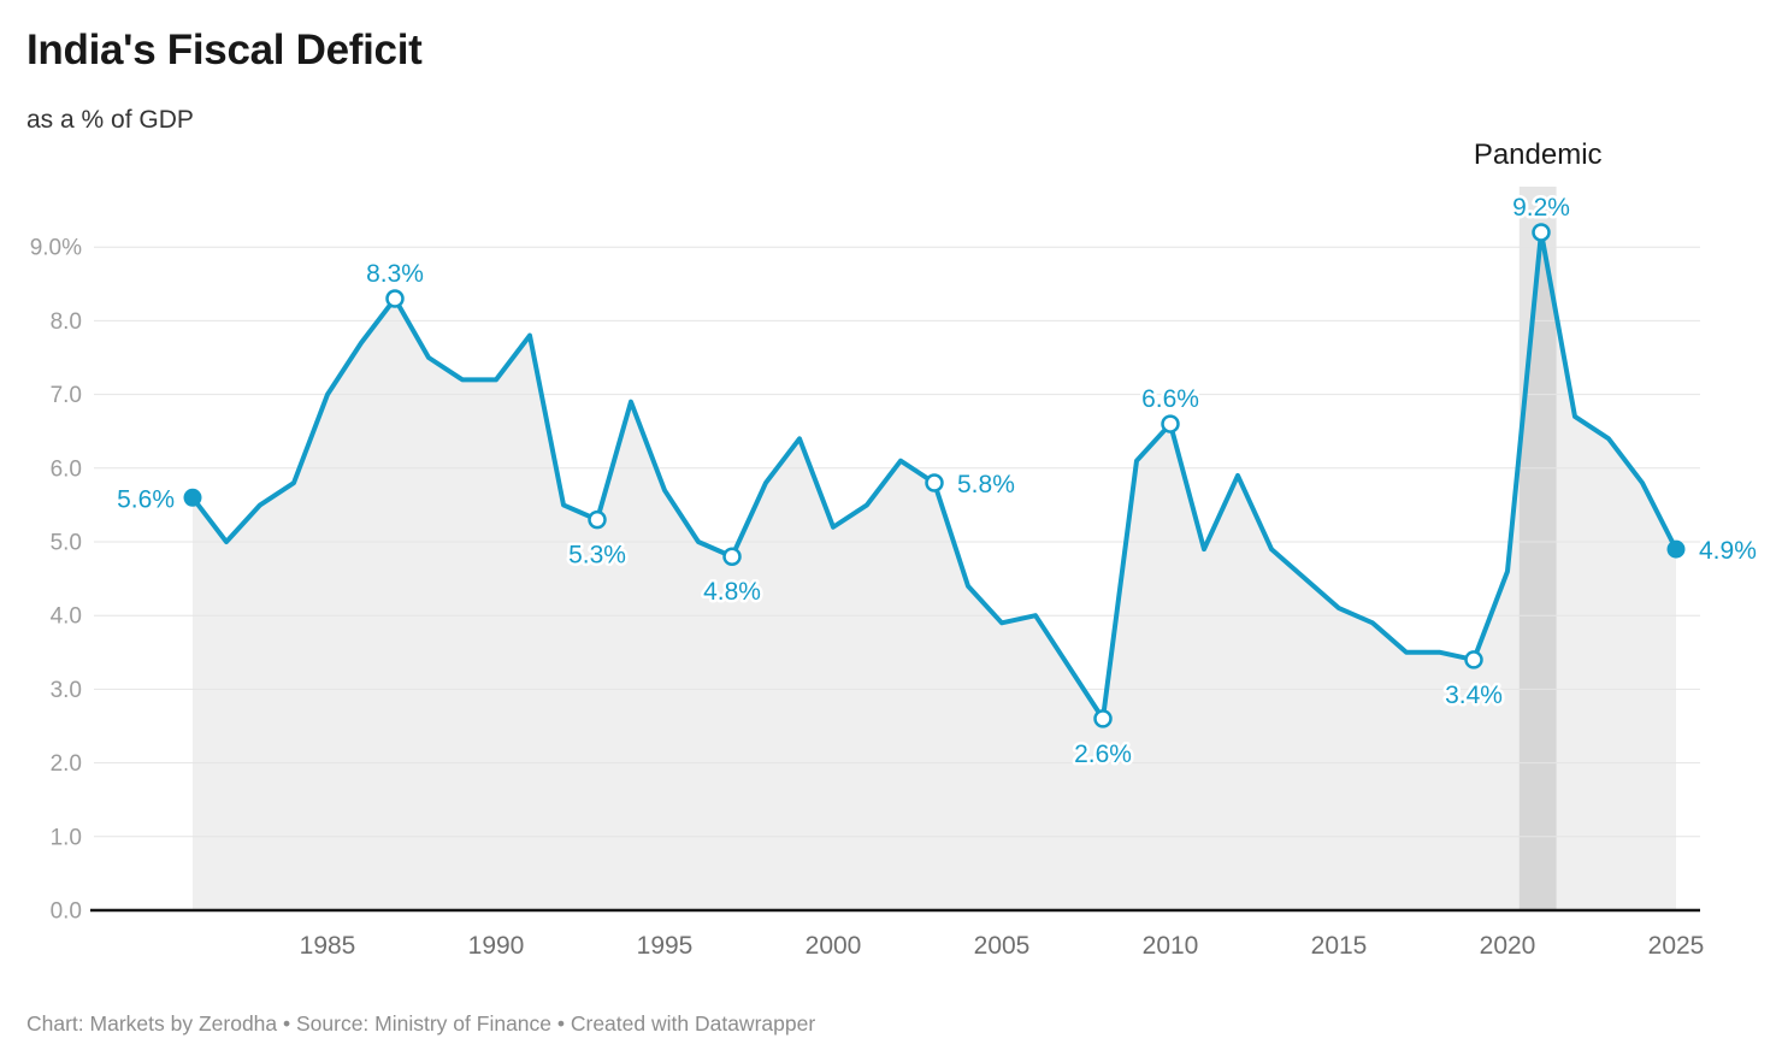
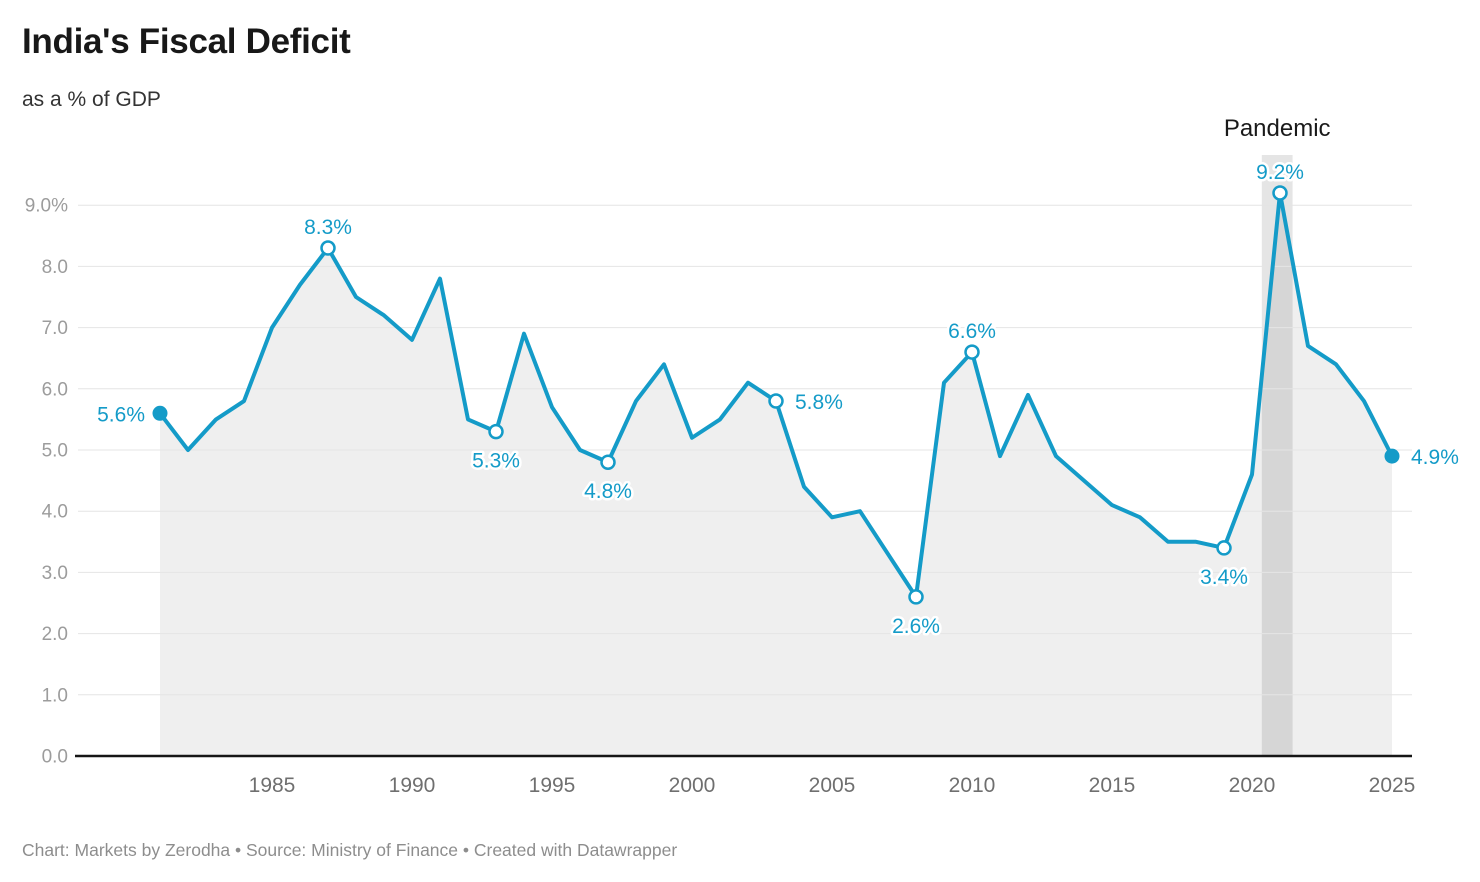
1990: 7.2% -> 6.8%
